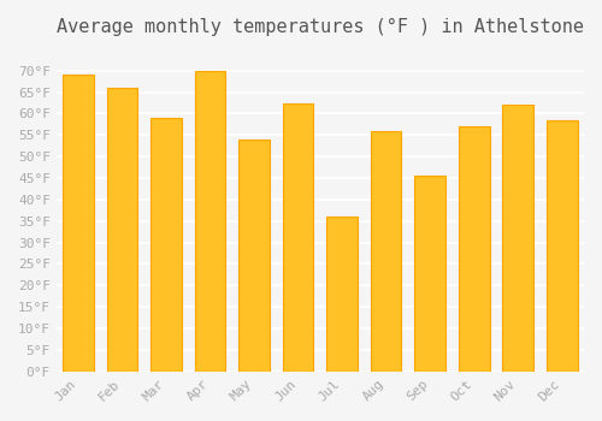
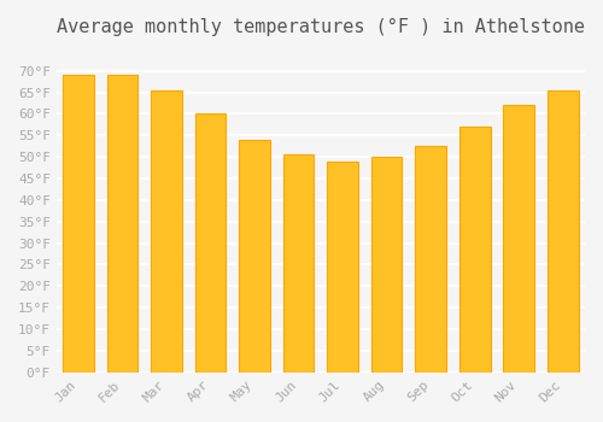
Feb: 66.0°F -> 69.0°F
Mar: 59.0°F -> 65.5°F
Apr: 70.0°F -> 60.0°F
Jun: 62.5°F -> 50.5°F
Jul: 36.0°F -> 49.0°F
Aug: 56.0°F -> 50.0°F
Sep: 45.5°F -> 52.5°F
Dec: 58.5°F -> 65.5°F
